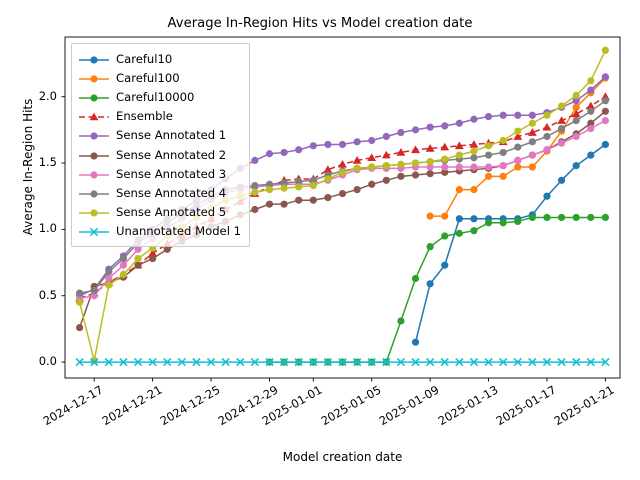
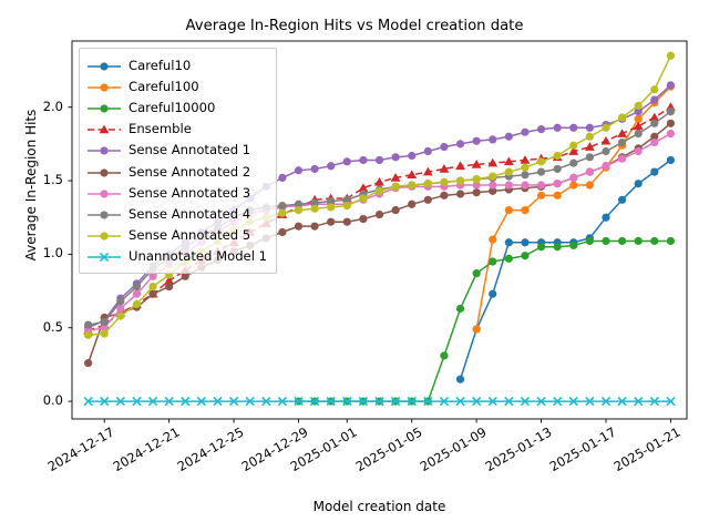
Sense Annotated 5/2024-12-17: 0.01 -> 0.46
Careful10/2025-01-09: 0.59 -> 0.49
Careful100/2025-01-09: 1.10 -> 0.49
